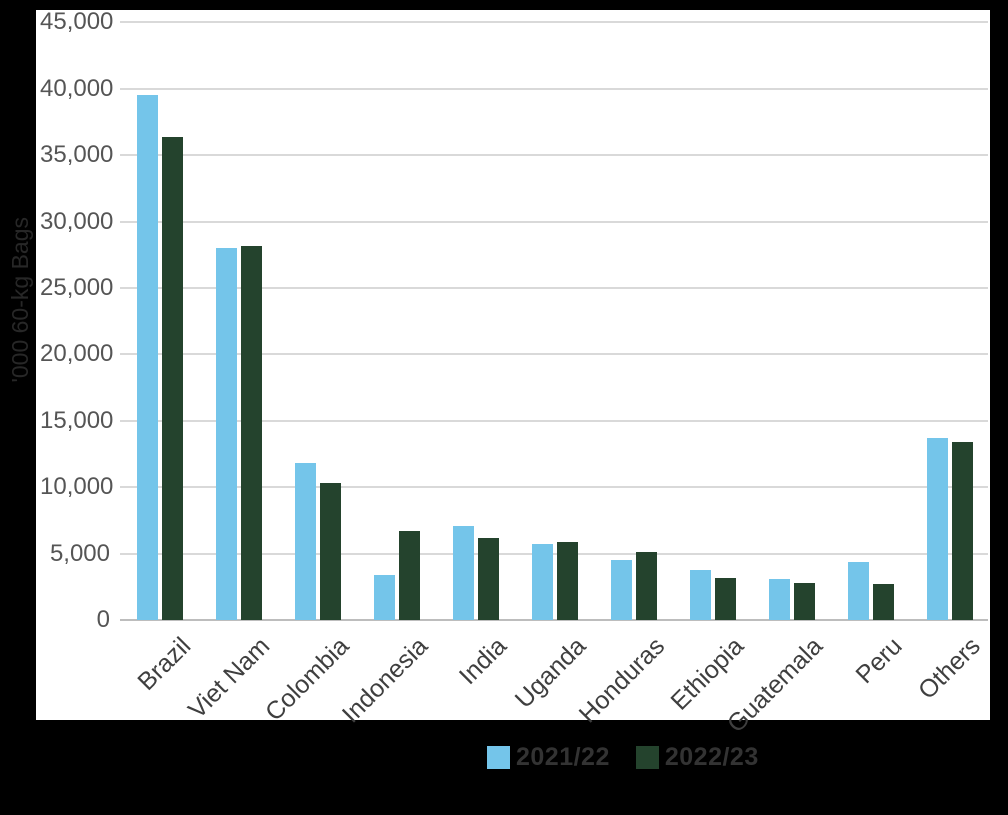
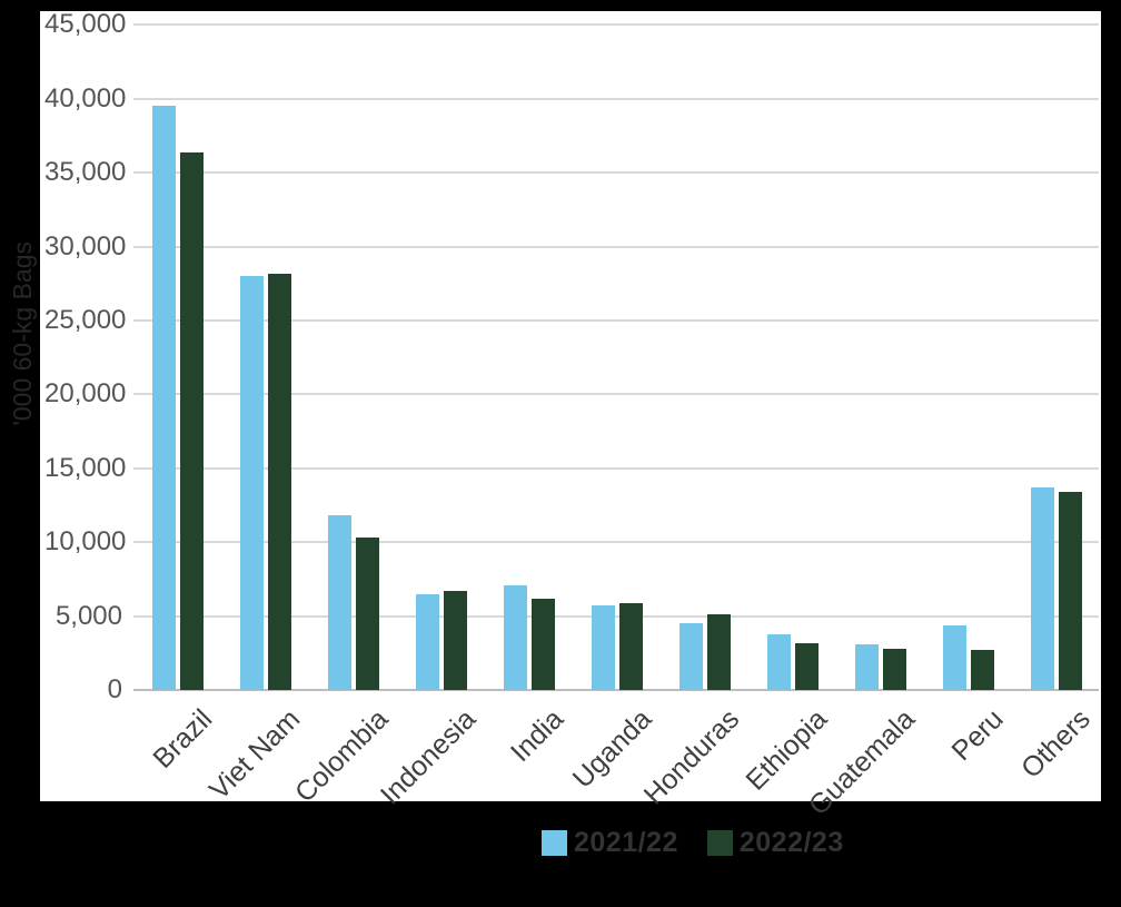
2021/22/Indonesia: 3400 -> 6500
